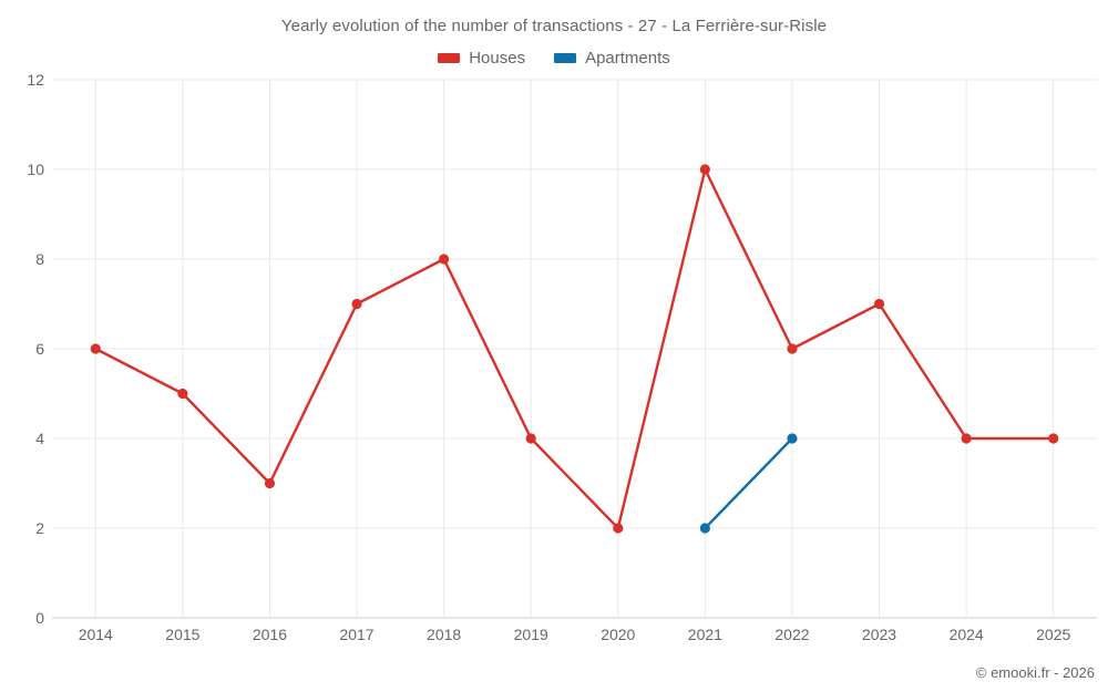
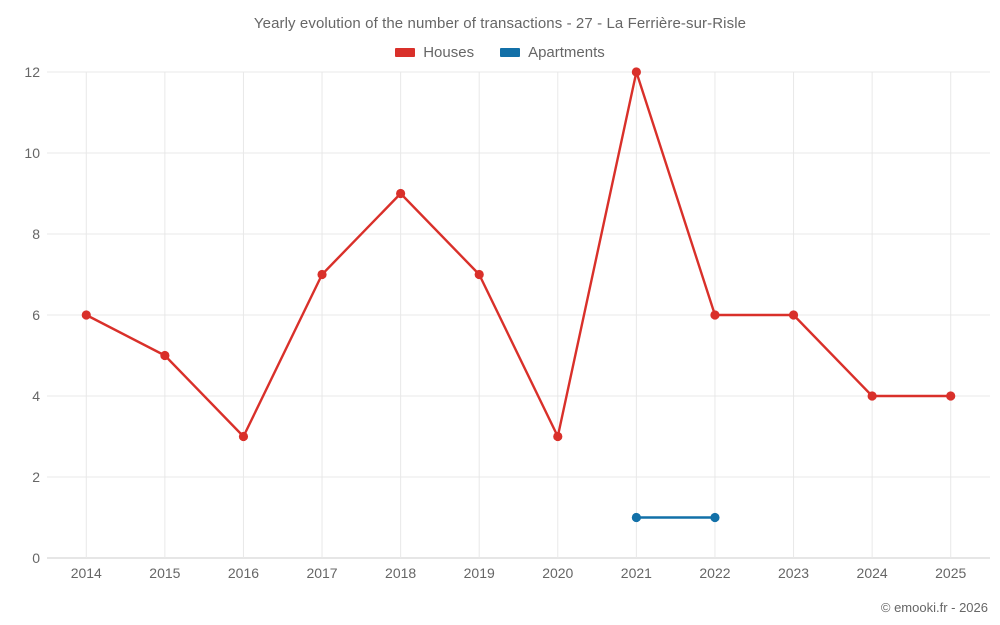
Houses/2018: 8 -> 9
Houses/2019: 4 -> 7
Houses/2020: 2 -> 3
Houses/2021: 10 -> 12
Apartments/2021: 2 -> 1
Apartments/2022: 4 -> 1
Houses/2023: 7 -> 6
